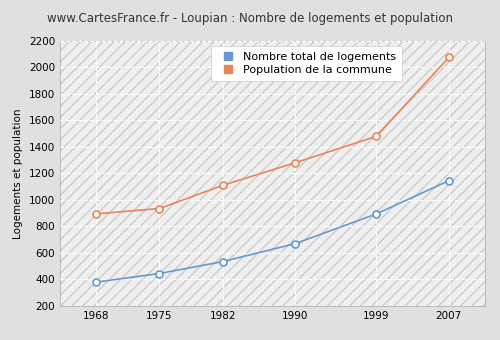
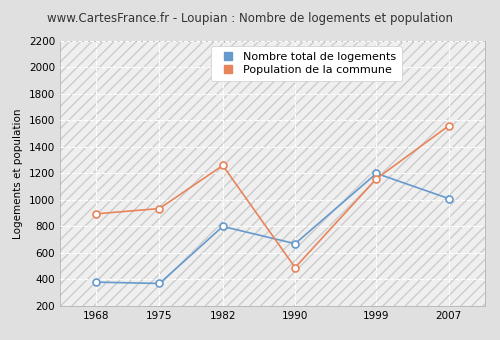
Nombre total de logements/1975: 440 -> 370
Nombre total de logements/1982: 540 -> 800
Population de la commune/1982: 1110 -> 1260
Population de la commune/1990: 1280 -> 490
Nombre total de logements/1999: 900 -> 1200
Population de la commune/1999: 1480 -> 1160
Nombre total de logements/2007: 1140 -> 1010
Population de la commune/2007: 2080 -> 1560
